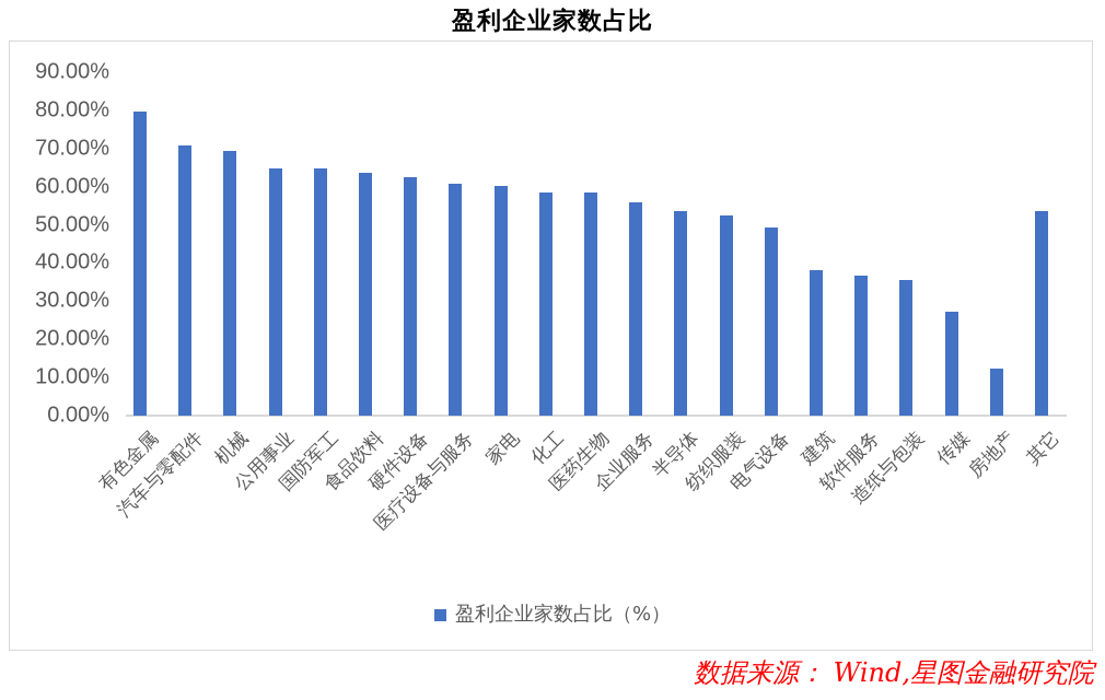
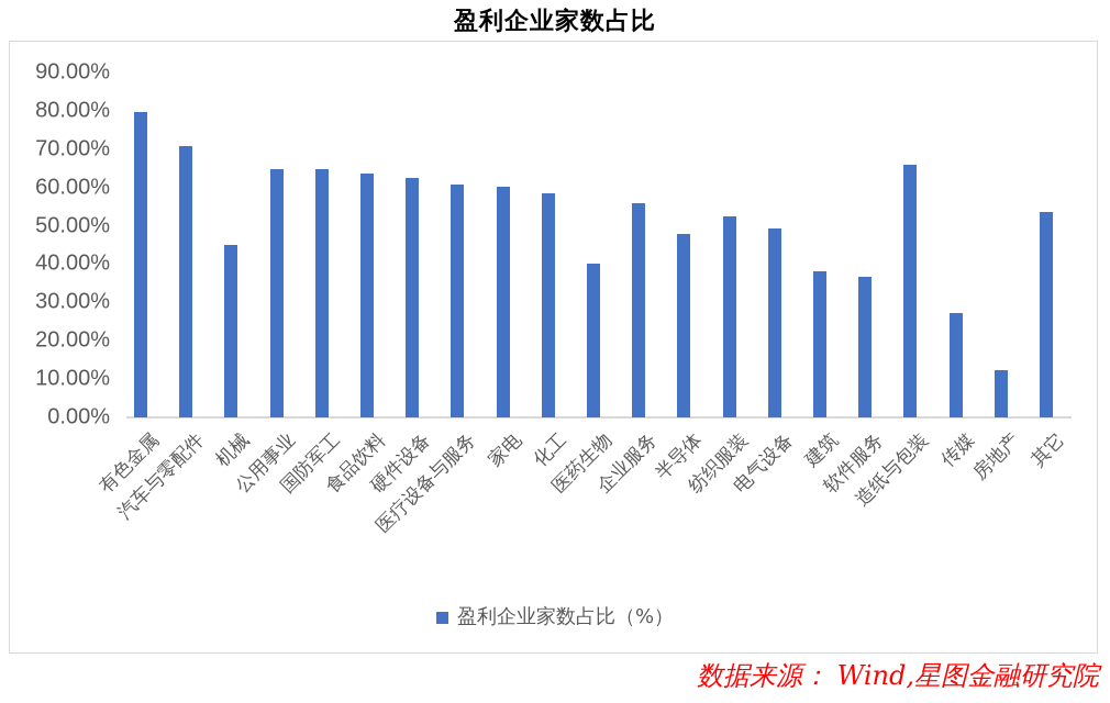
机械: 70% -> 45%
医药生物: 59% -> 40%
半导体: 54% -> 48%
造纸与包装: 35% -> 66%
